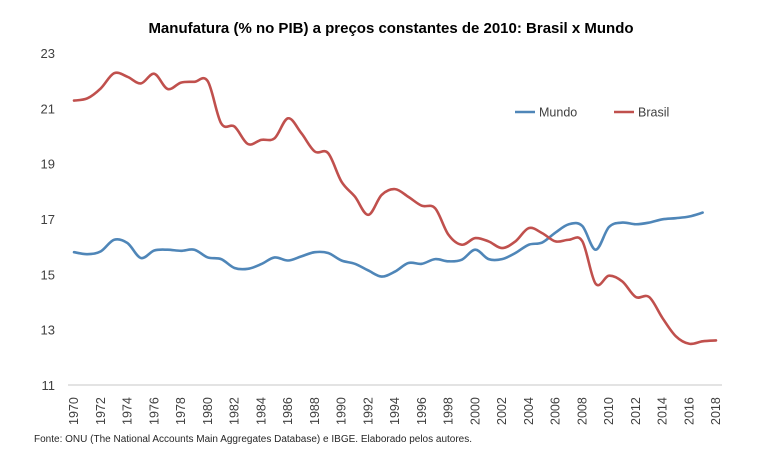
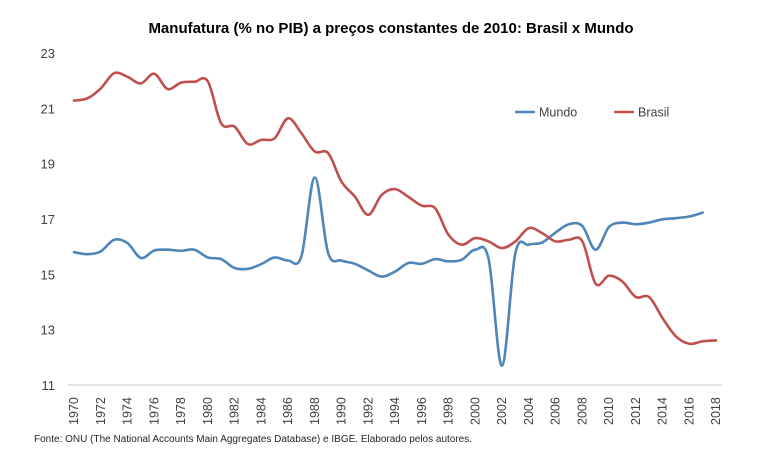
Mundo/1988: 15.8 -> 18.5
Mundo/2002: 15.6 -> 11.7
